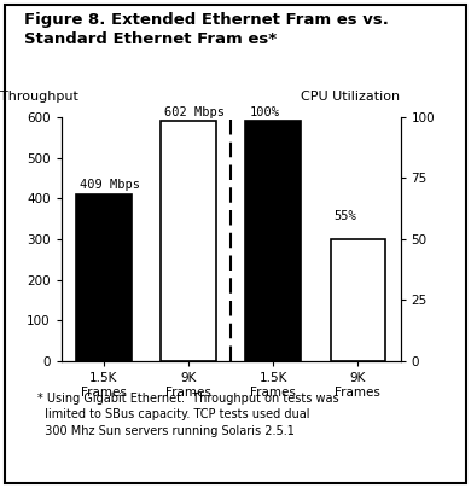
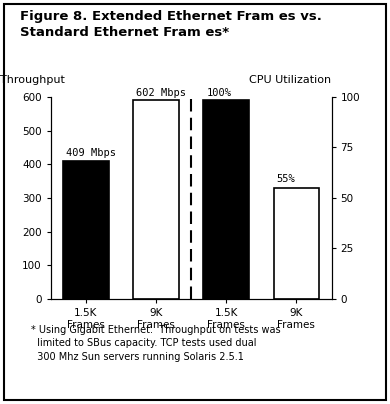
9K Frames: 300 -> 330
